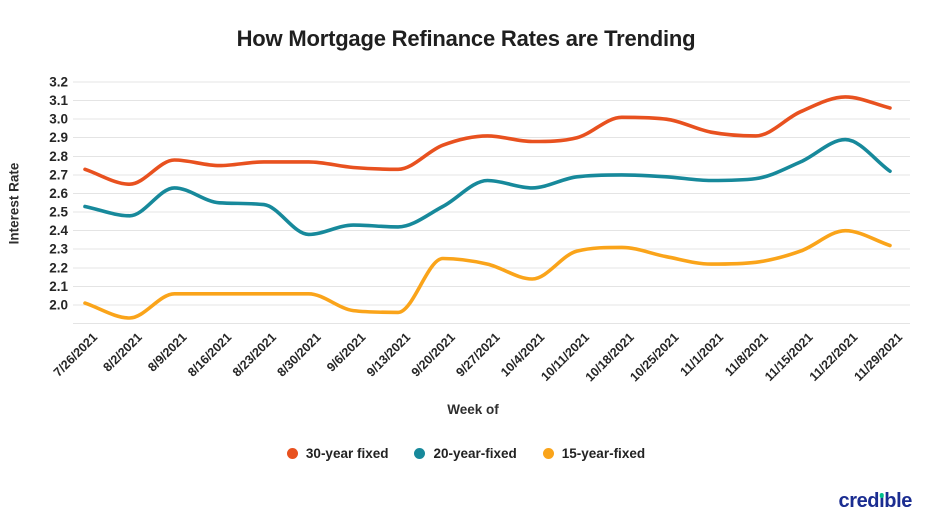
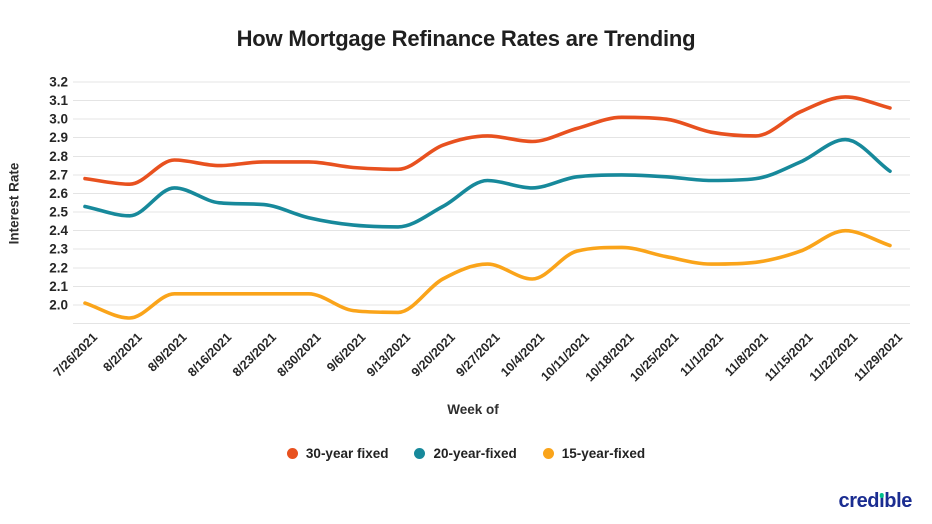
30-year fixed/7/26/2021: 2.73 -> 2.68
20-year-fixed/8/30/2021: 2.38 -> 2.47
15-year-fixed/9/20/2021: 2.25 -> 2.14
30-year fixed/10/11/2021: 2.90 -> 2.95
